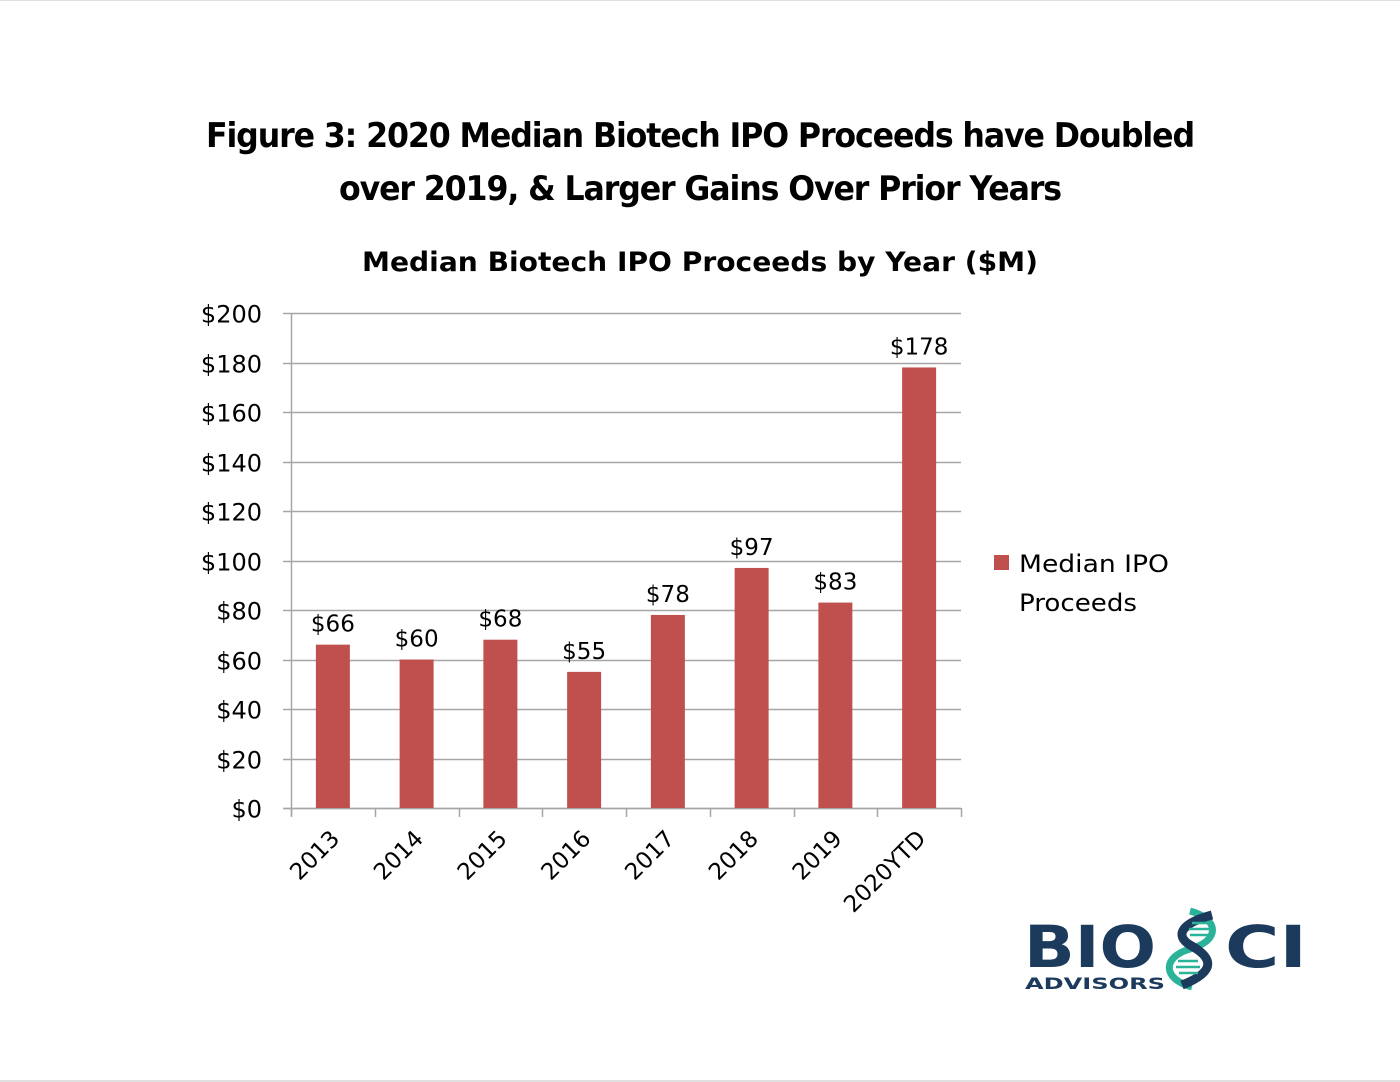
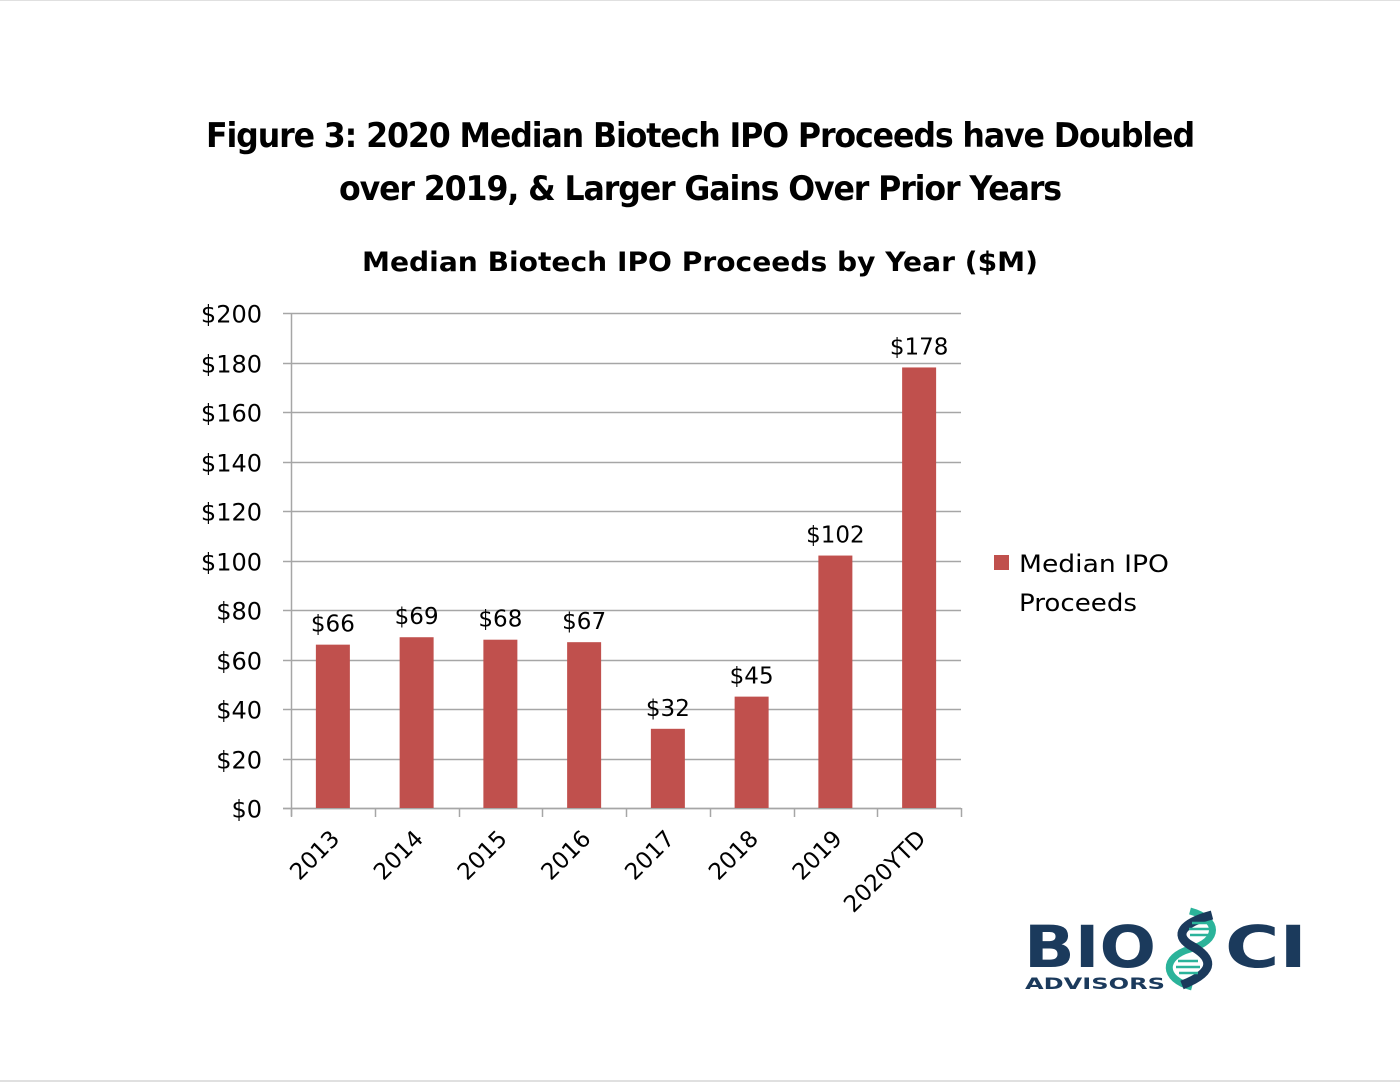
2014: $60 -> $69
2016: $55 -> $67
2017: $78 -> $32
2018: $97 -> $45
2019: $83 -> $102
